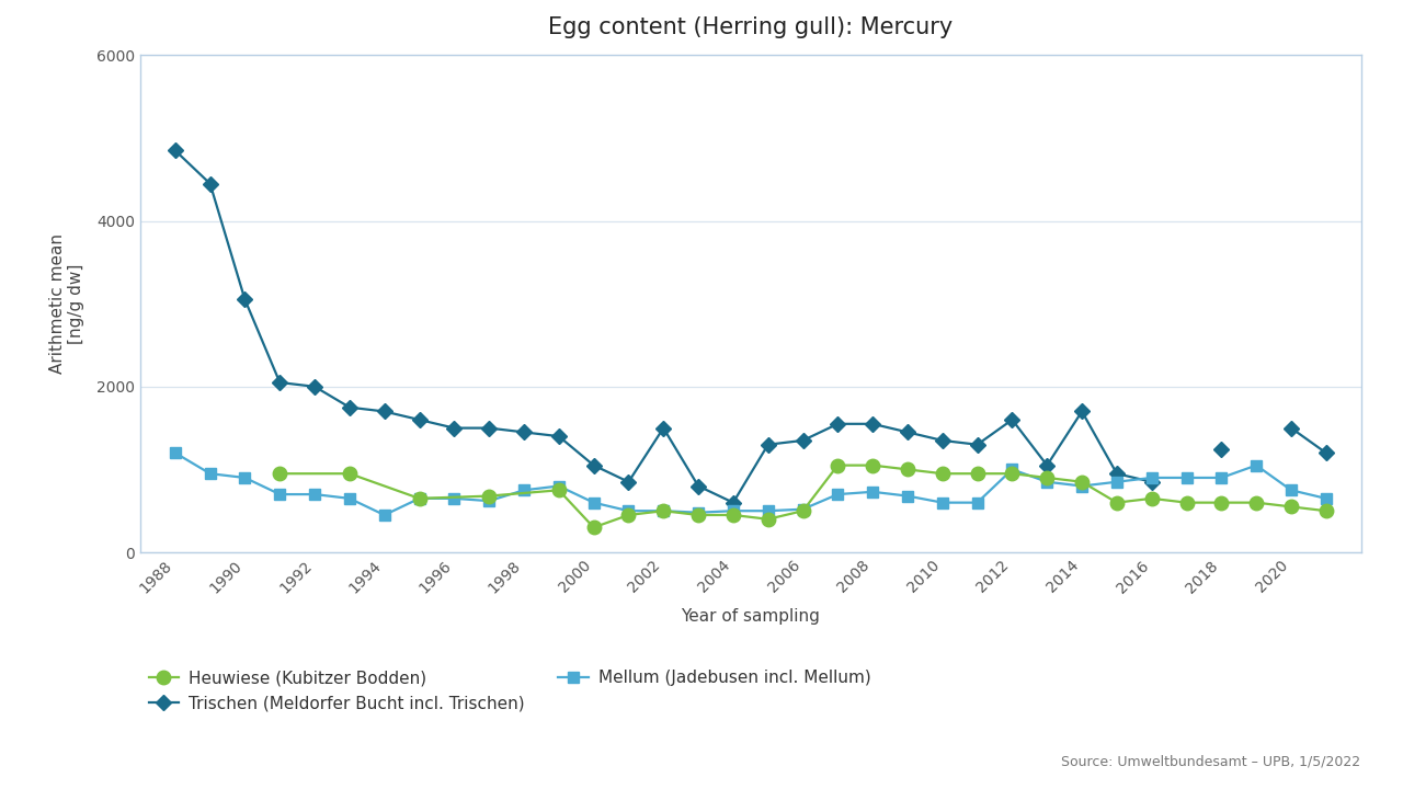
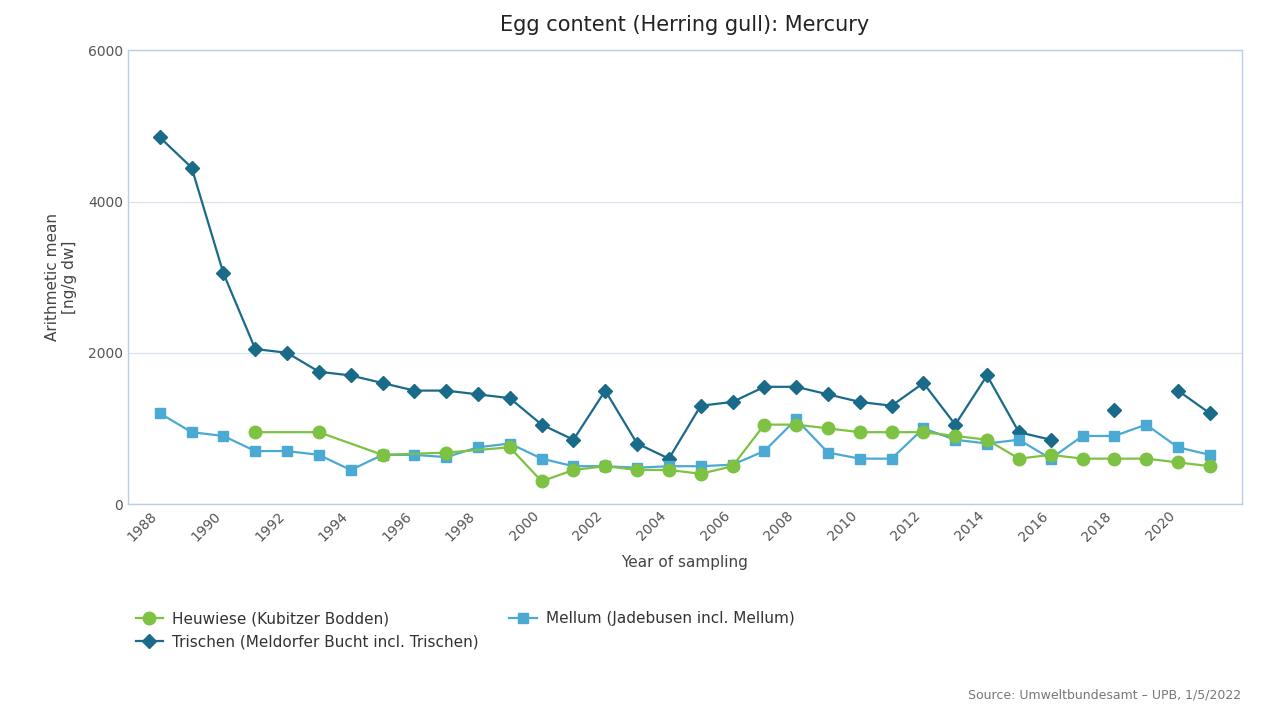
Mellum (Jadebusen incl. Mellum)/2008: 730 -> 1120
Mellum (Jadebusen incl. Mellum)/2016: 900 -> 600
